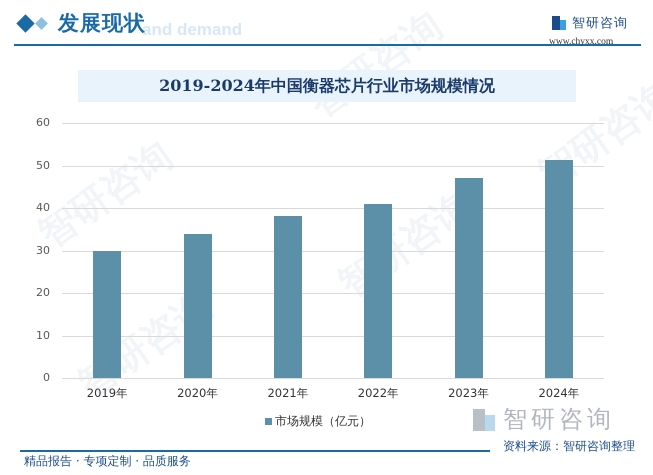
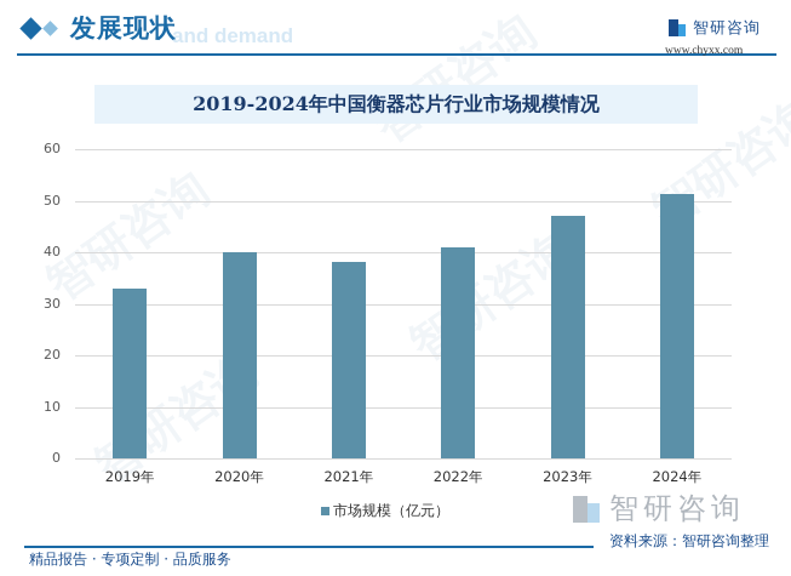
2019年: 30 -> 33
2020年: 34 -> 40
